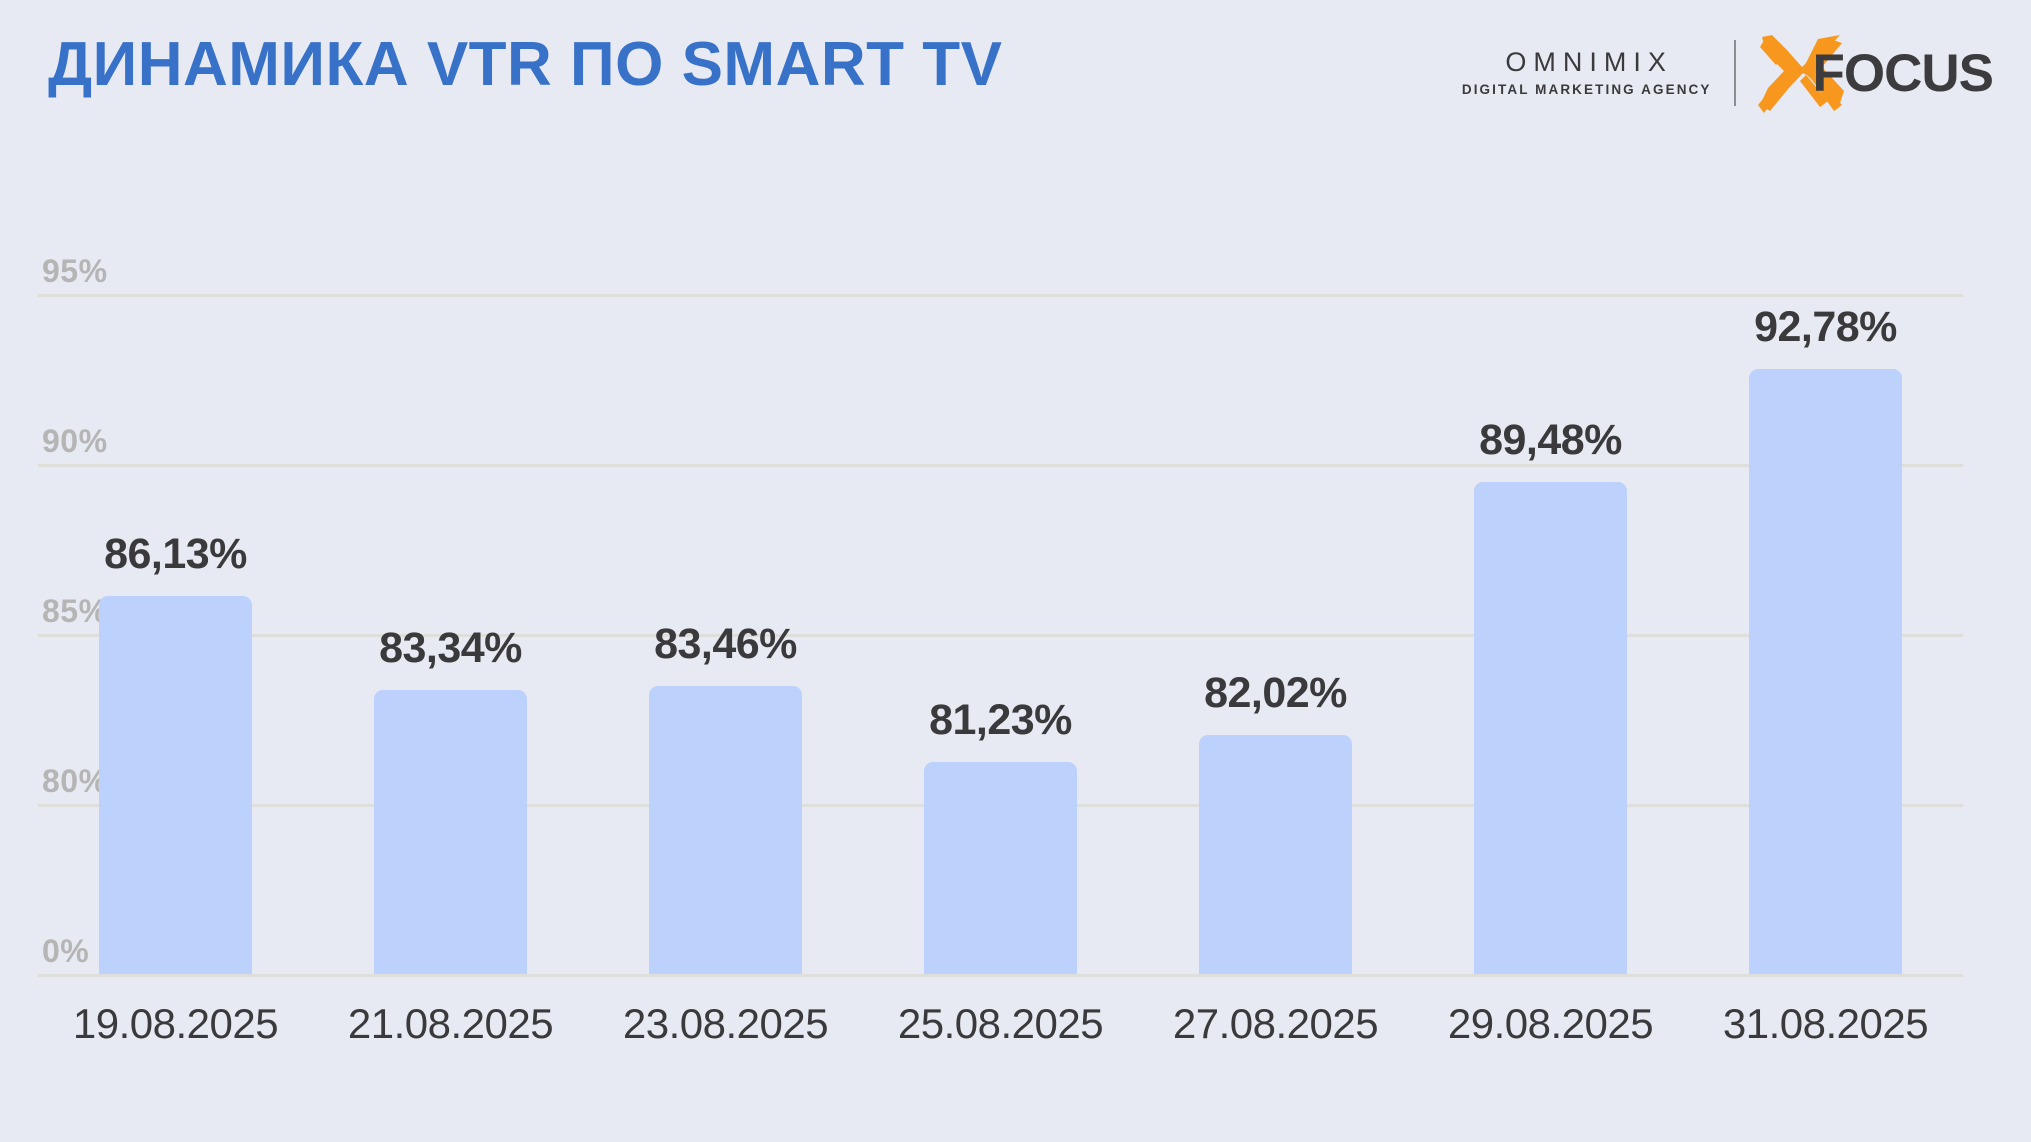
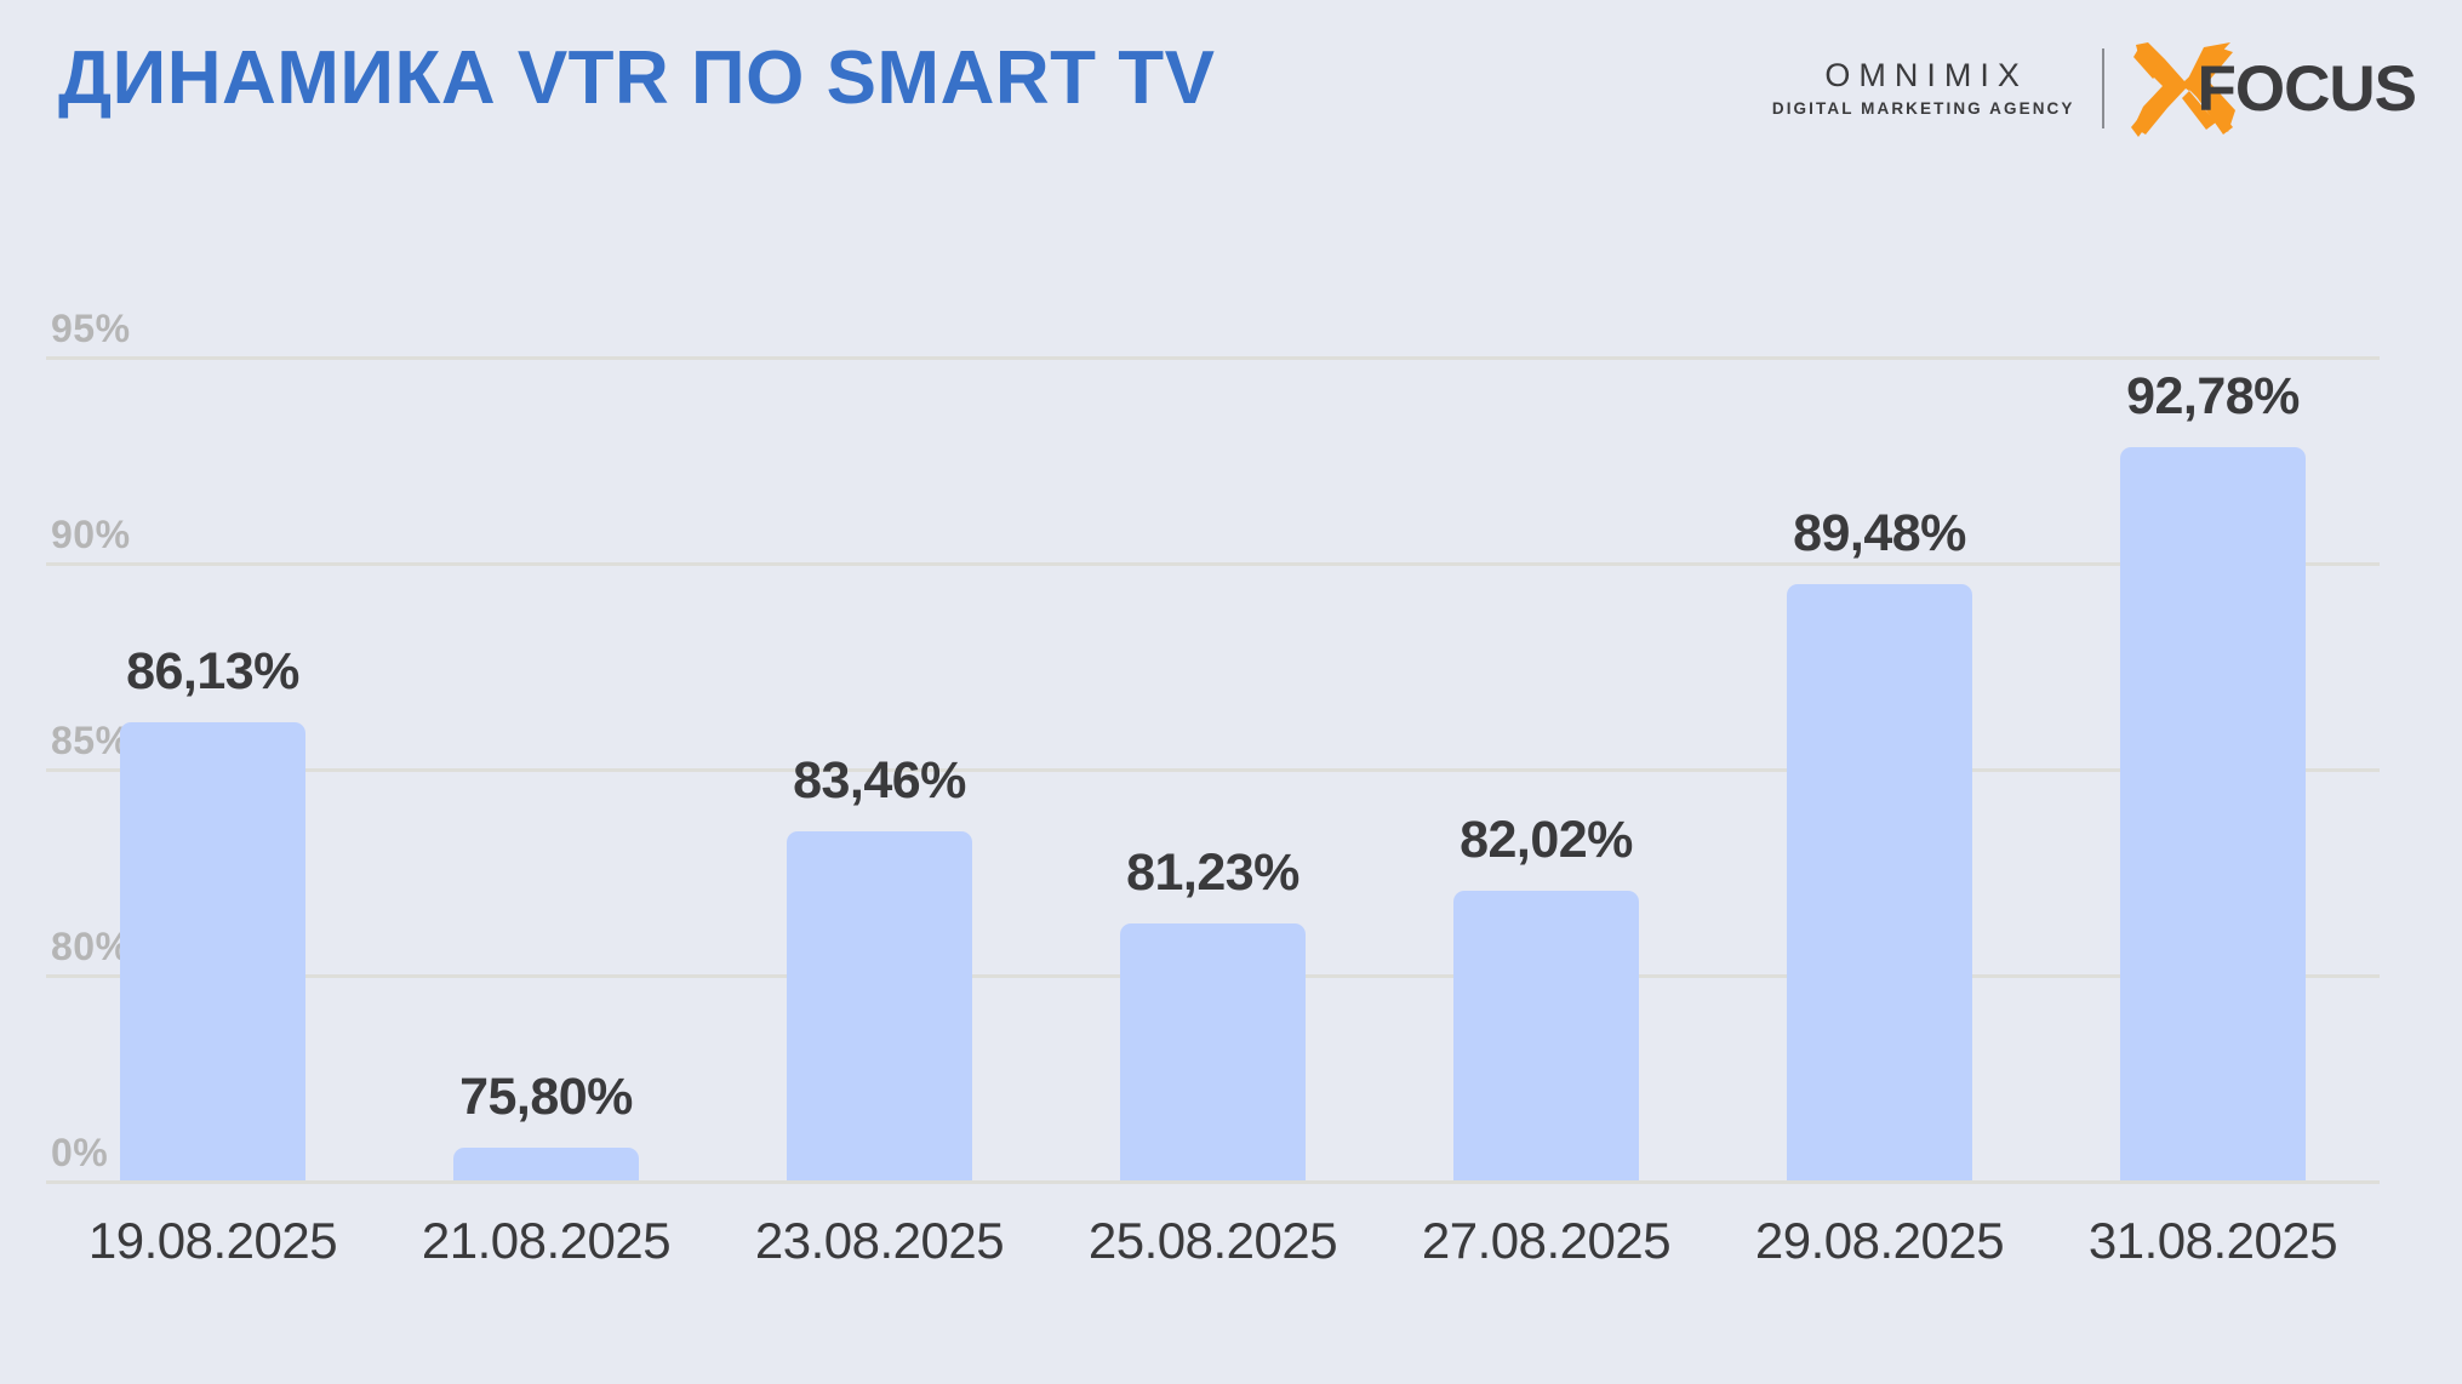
21.08.2025: 83,34% -> 75,80%
